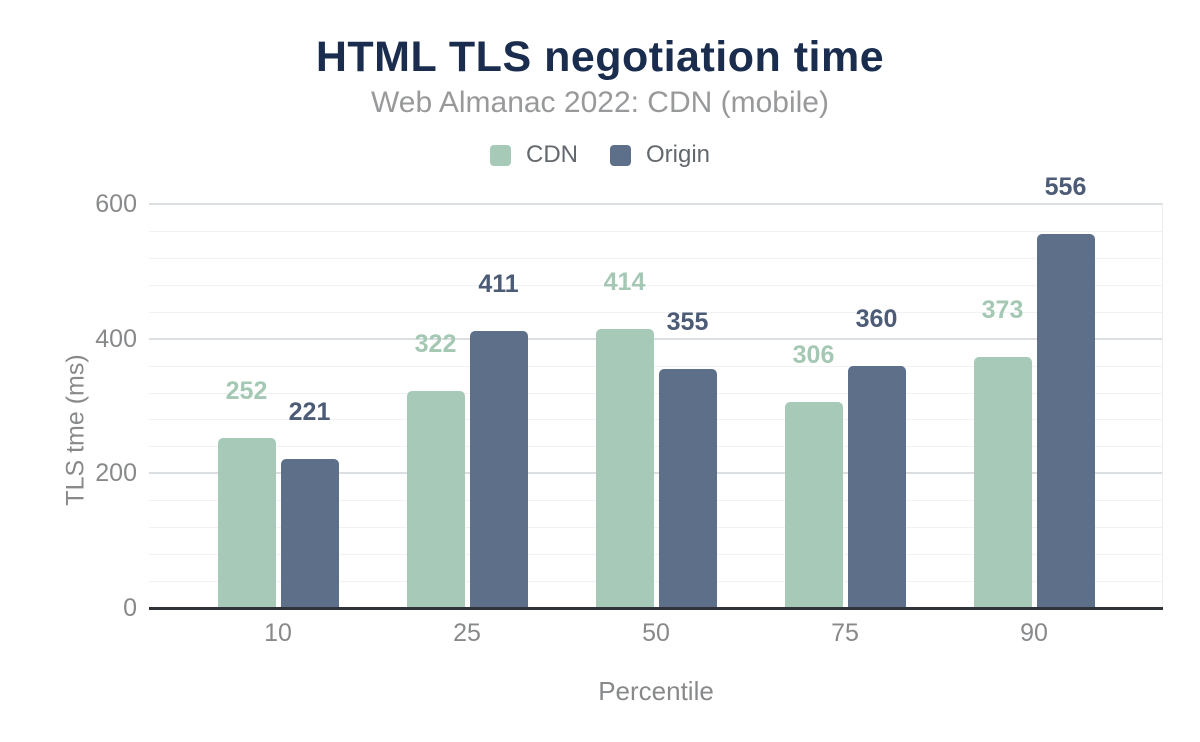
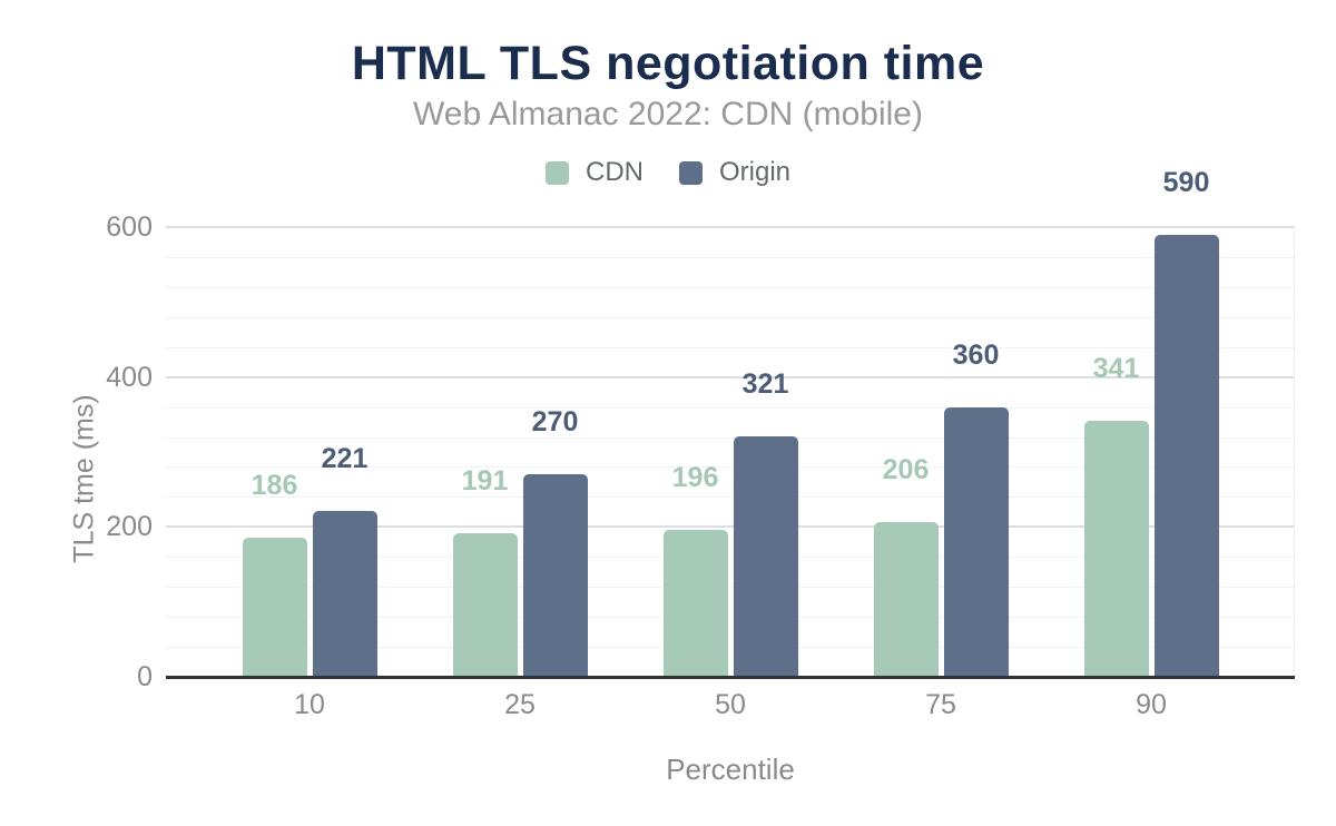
CDN/10: 252 -> 186
CDN/25: 322 -> 191
Origin/25: 411 -> 270
CDN/50: 414 -> 196
Origin/50: 355 -> 321
CDN/75: 306 -> 206
CDN/90: 373 -> 341
Origin/90: 556 -> 590
